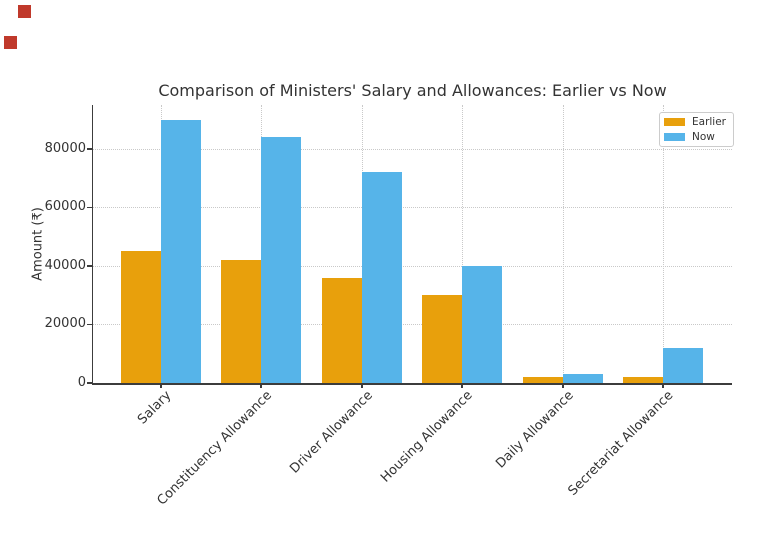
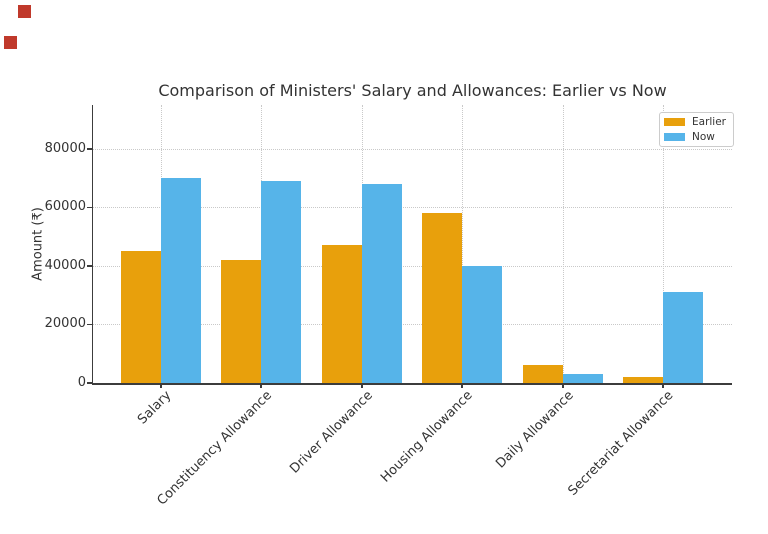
Now/Salary: 90000 -> 70000
Now/Constituency Allowance: 84000 -> 69000
Earlier/Driver Allowance: 36000 -> 47000
Now/Driver Allowance: 72000 -> 68000
Earlier/Housing Allowance: 30000 -> 58000
Earlier/Daily Allowance: 2000 -> 6000
Now/Secretariat Allowance: 12000 -> 31000
